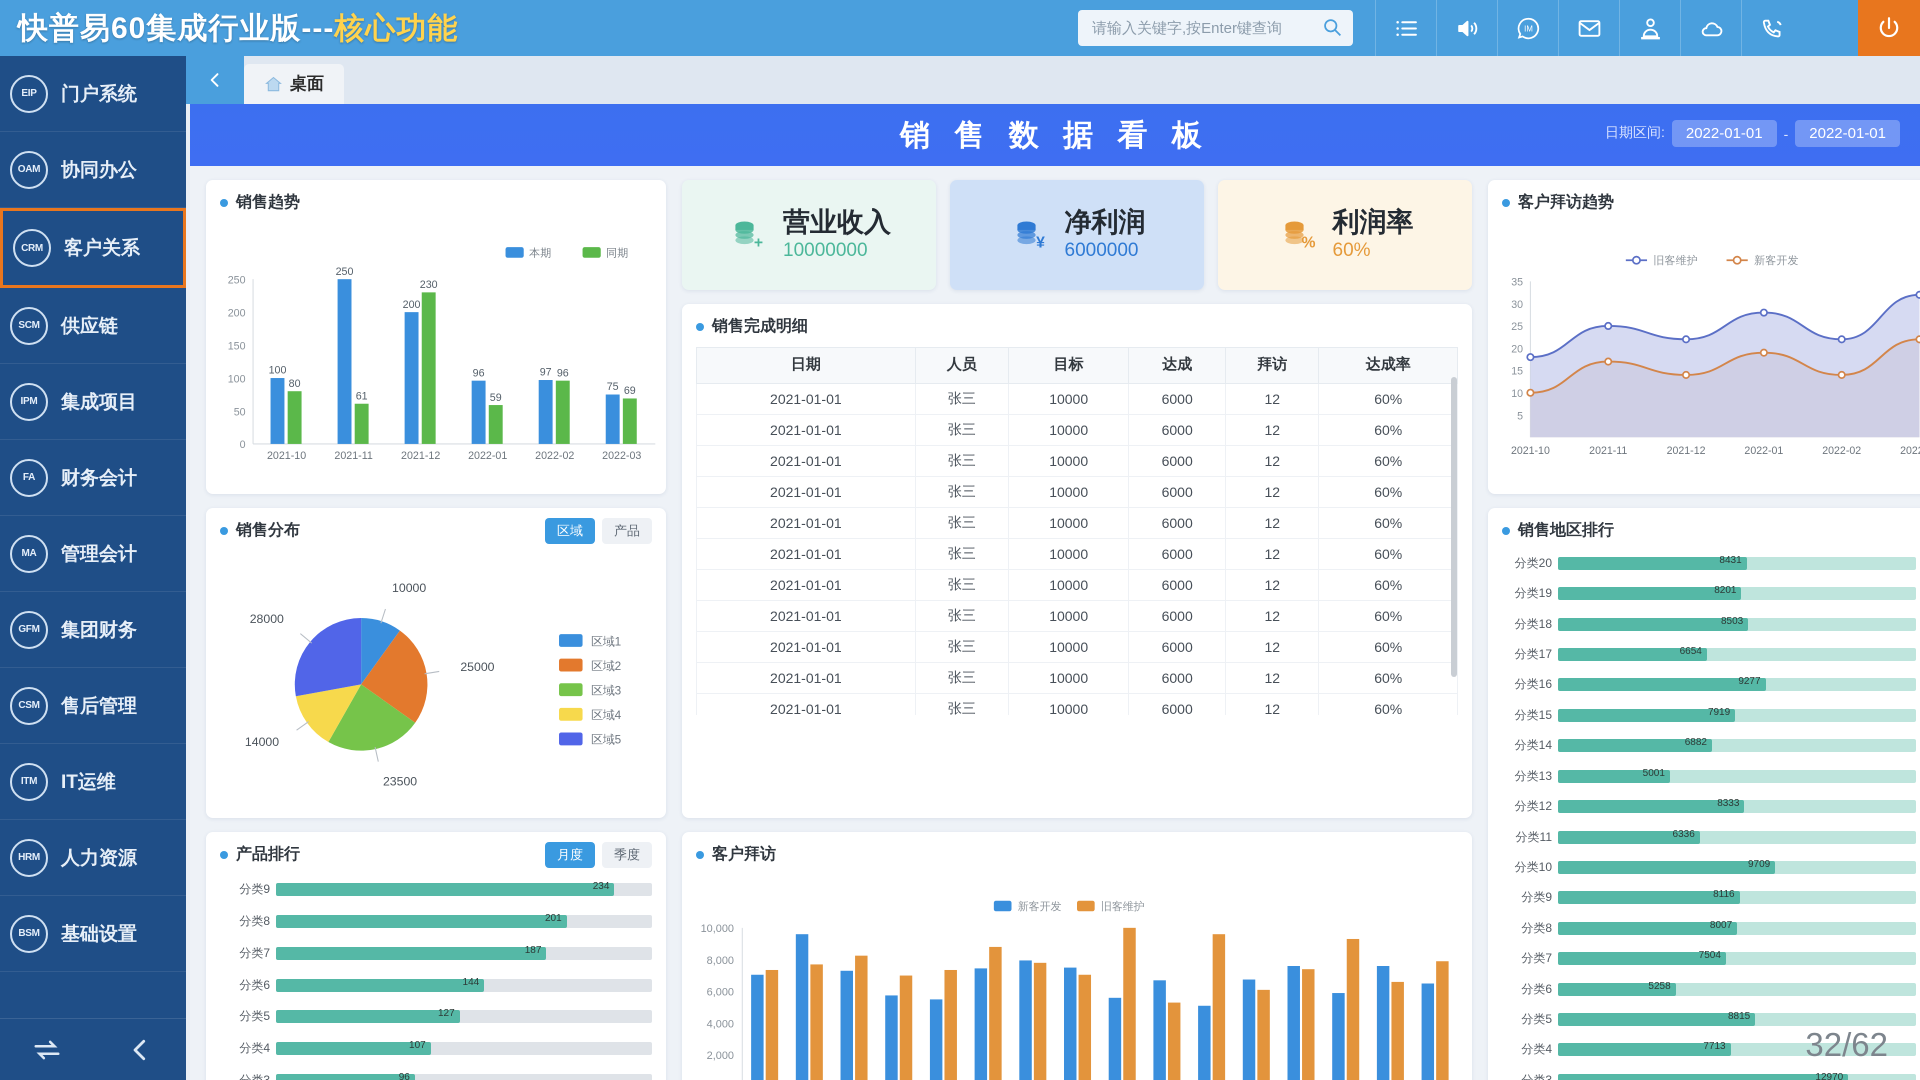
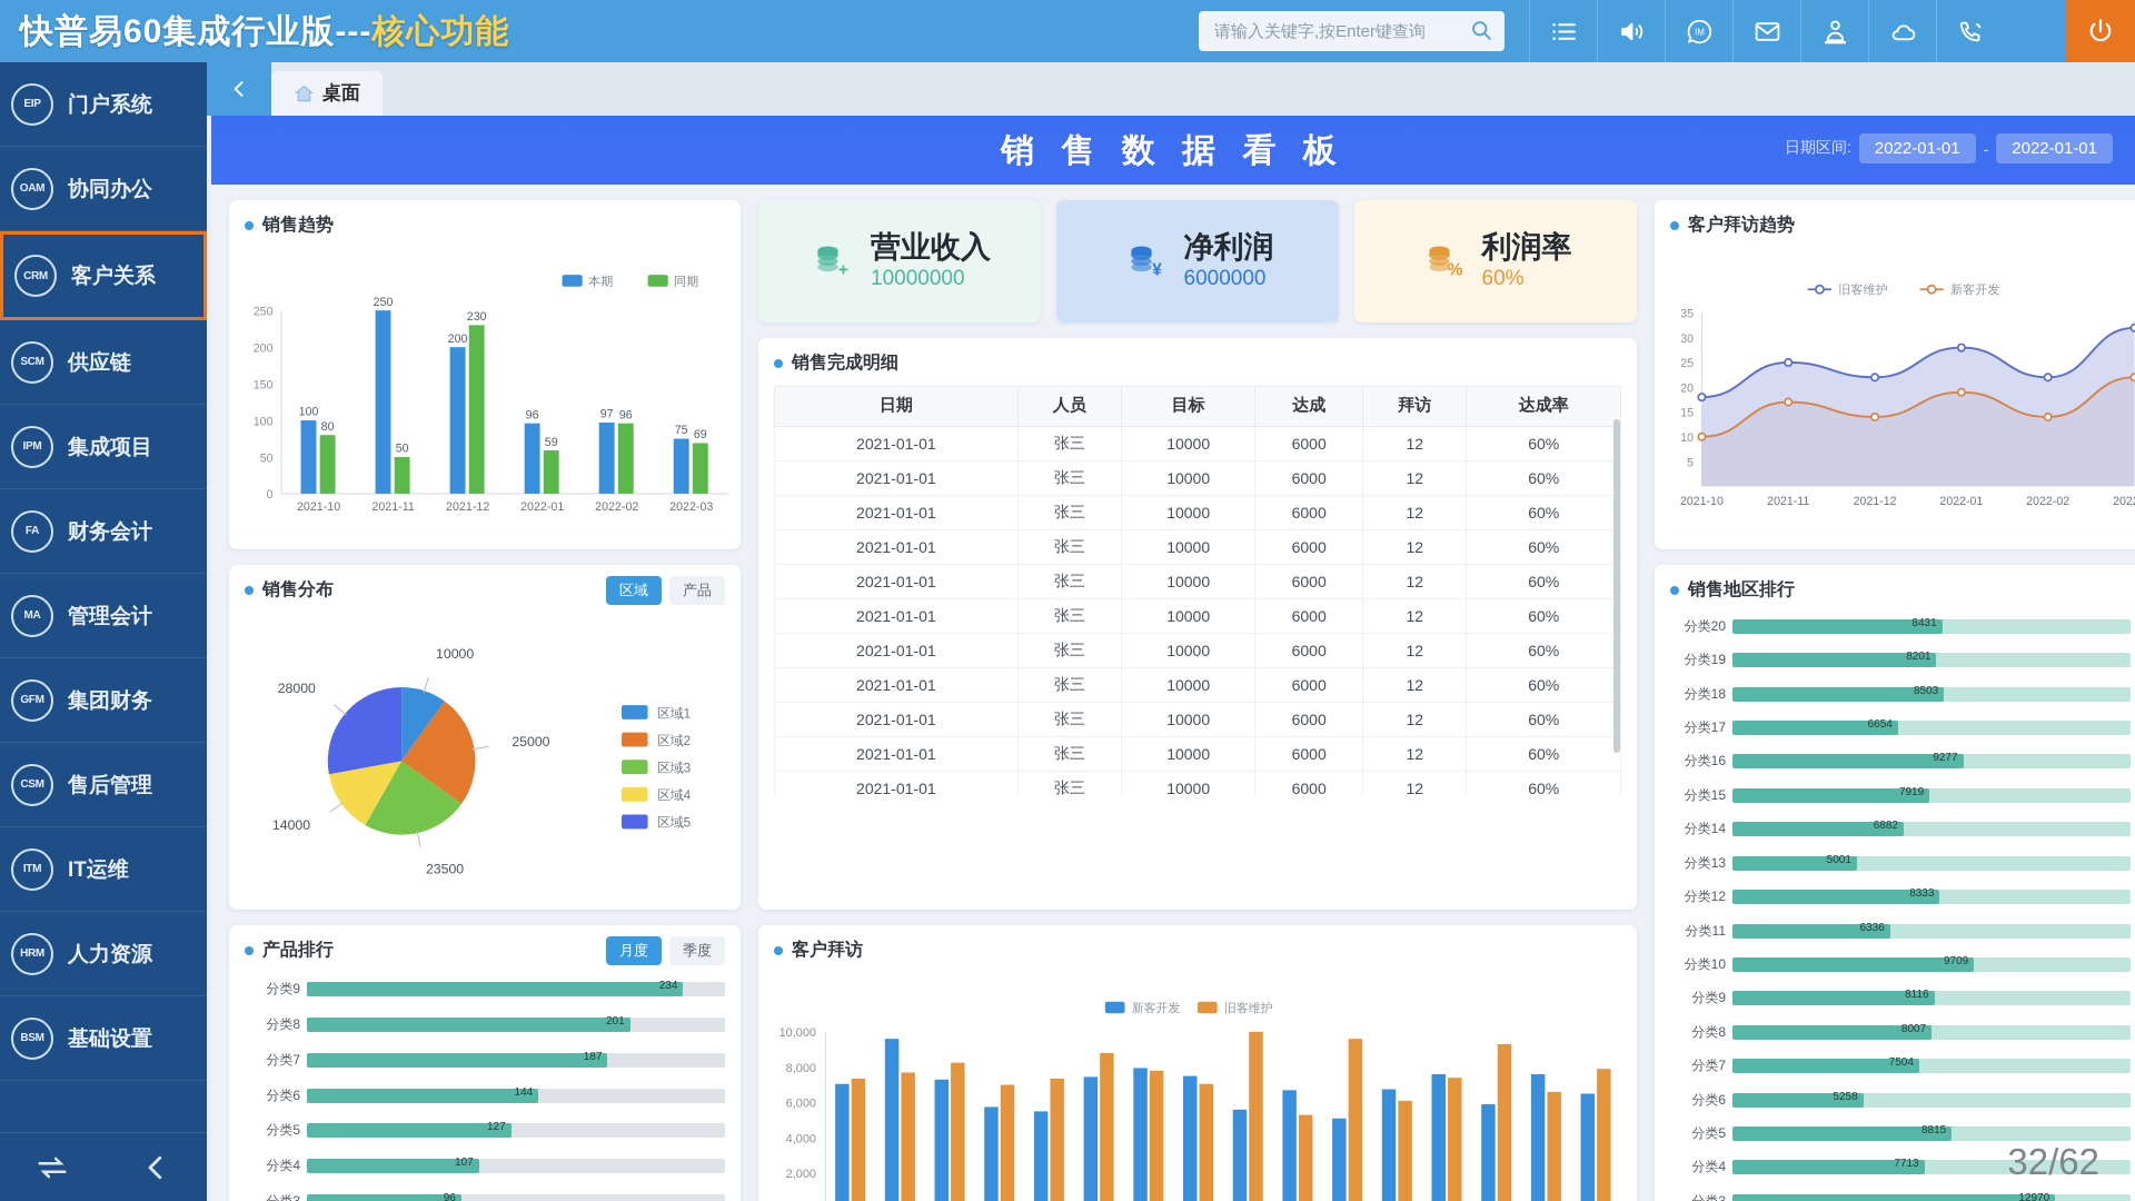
销售趋势/同期/2021-11: 61 -> 50
